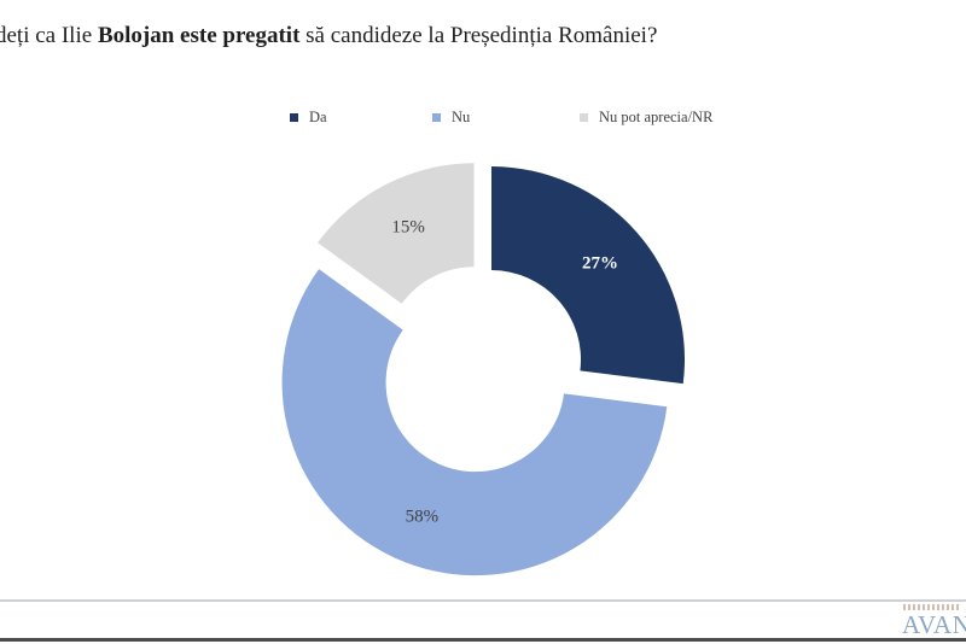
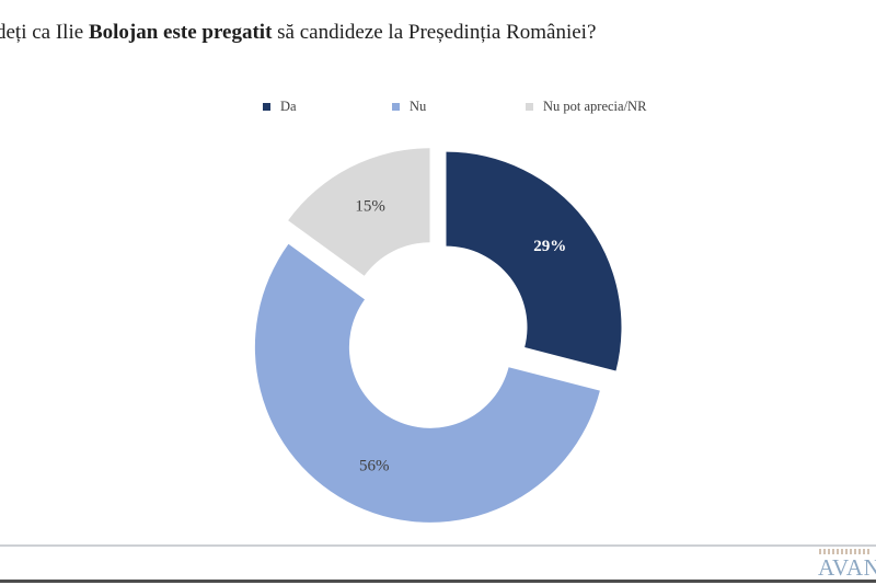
Da: 27% -> 29%
Nu: 58% -> 56%
